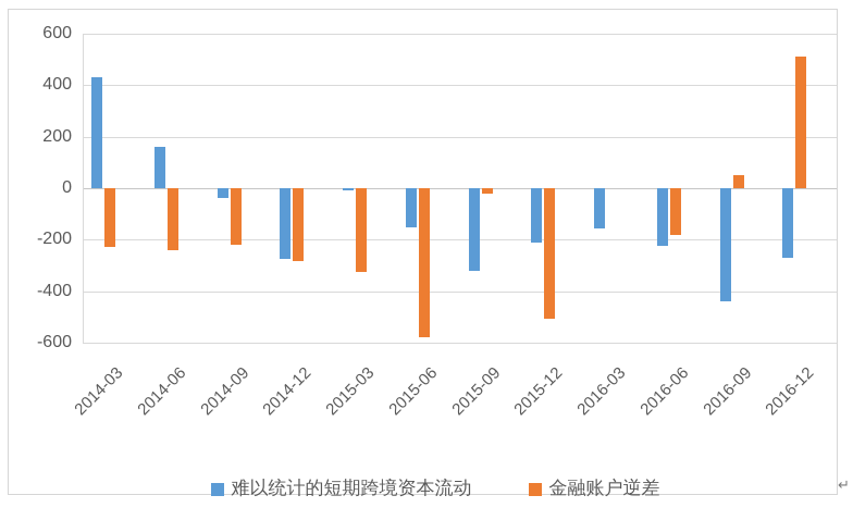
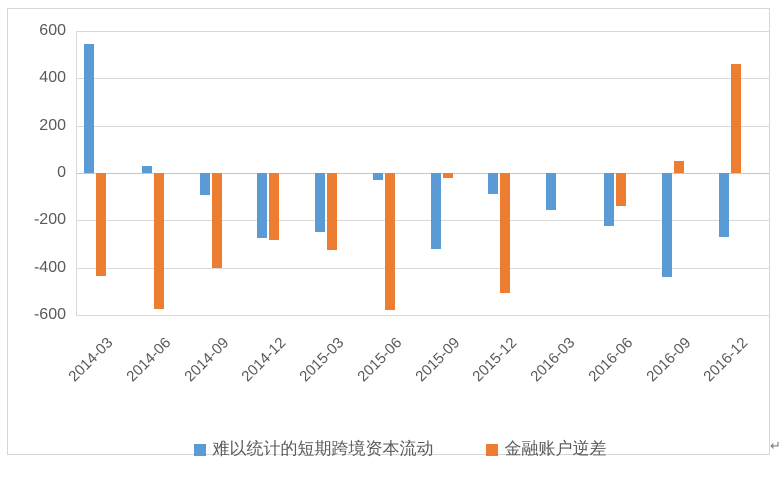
难以统计的短期跨境资本流动/2014-03: 430 -> 540
金融账户逆差/2014-03: -230 -> -440
难以统计的短期跨境资本流动/2014-06: 160 -> 30
金融账户逆差/2014-06: -240 -> -580
难以统计的短期跨境资本流动/2014-09: -40 -> -100
金融账户逆差/2014-09: -220 -> -400
难以统计的短期跨境资本流动/2015-03: -10 -> -250
难以统计的短期跨境资本流动/2015-06: -150 -> -30
难以统计的短期跨境资本流动/2015-12: -210 -> -90
金融账户逆差/2016-06: -180 -> -140
金融账户逆差/2016-12: 510 -> 460
